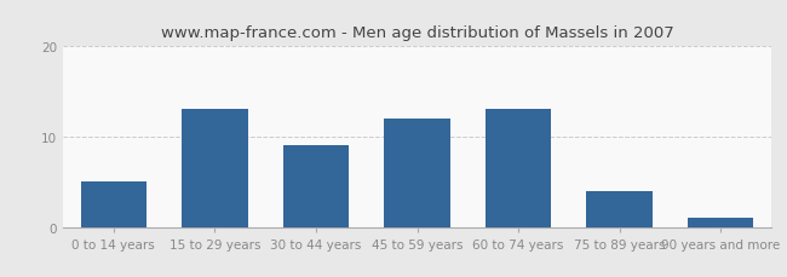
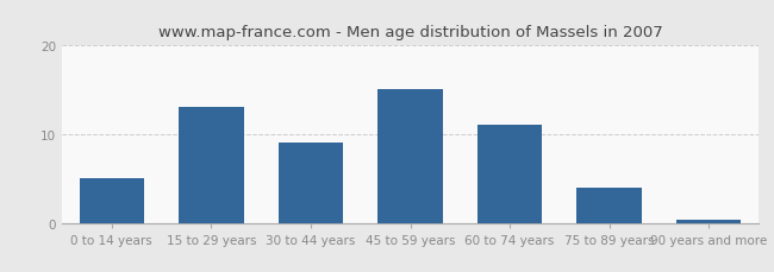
45 to 59 years: 12.0 -> 15.0
60 to 74 years: 13.0 -> 11.0
90 years and more: 1.0 -> 0.3
